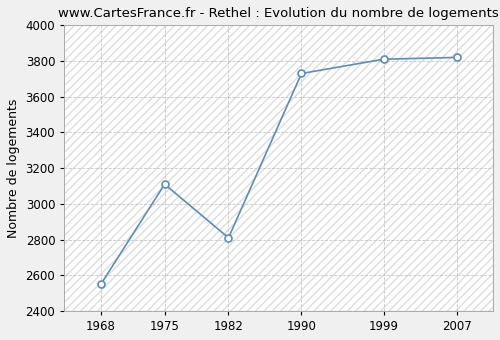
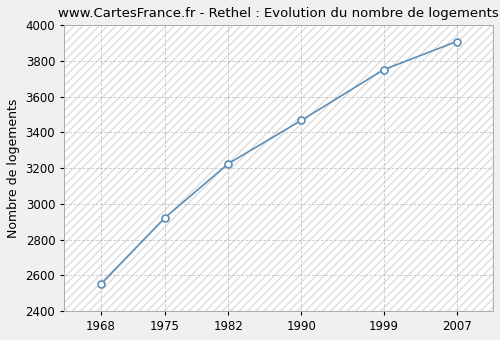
1975: 3110 -> 2920
1982: 2810 -> 3230
1990: 3730 -> 3470
1999: 3810 -> 3750
2007: 3820 -> 3910
